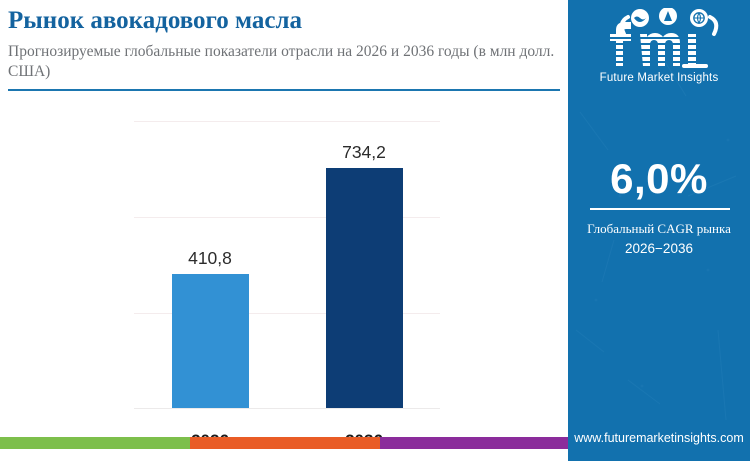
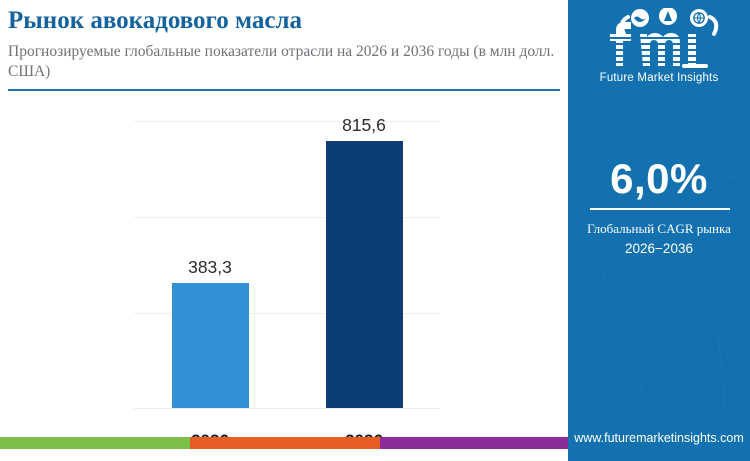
2026: 410,8 -> 383,3
2036: 734,2 -> 815,6
